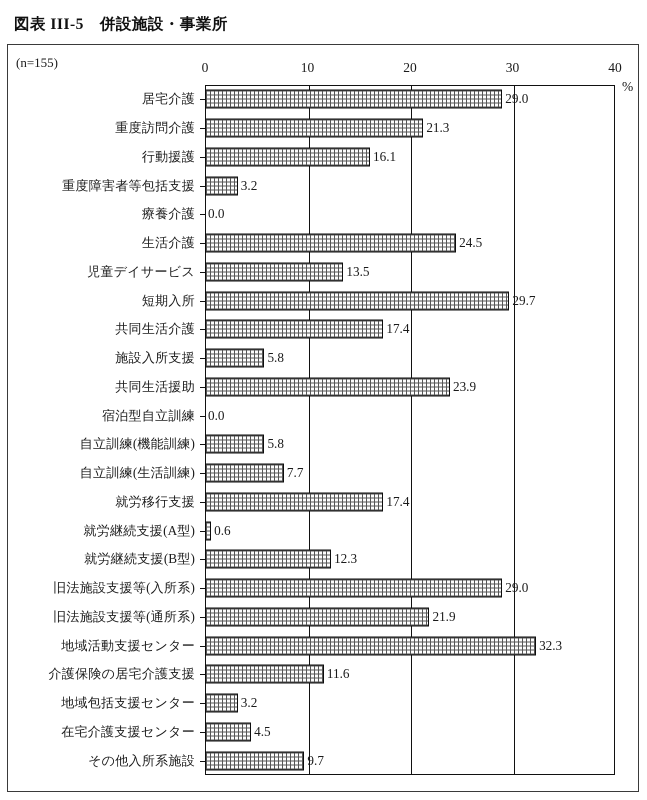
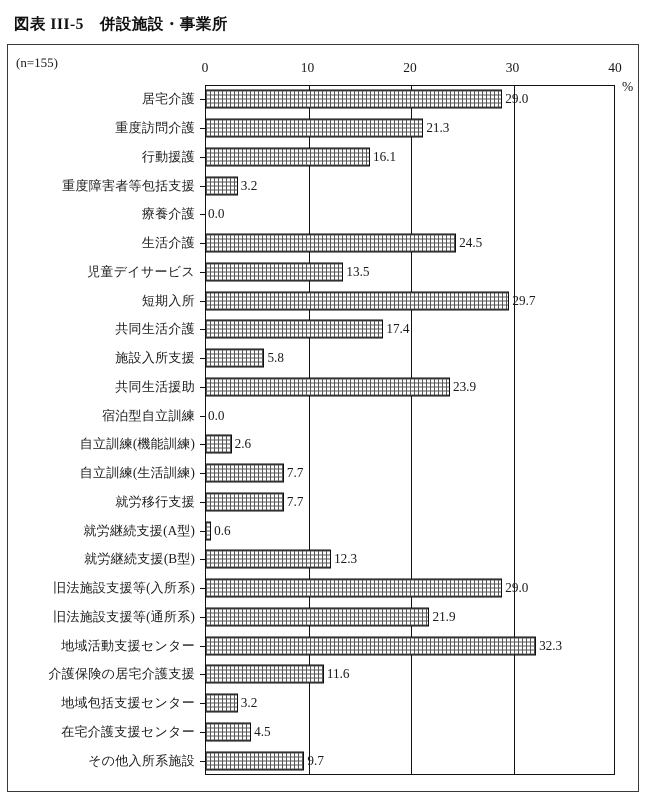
自立訓練(機能訓練): 5.8 -> 2.6
就労移行支援: 17.4 -> 7.7
